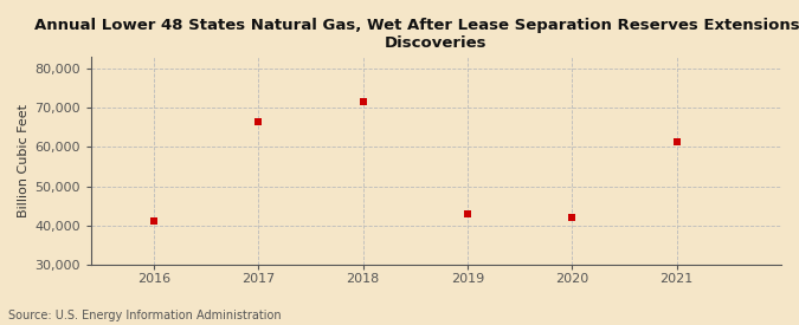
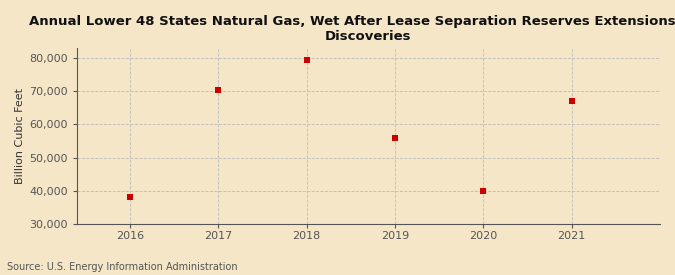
2016: 41,000 -> 38,000
2017: 66,500 -> 70,500
2018: 71,500 -> 79,500
2019: 43,000 -> 56,000
2020: 42,000 -> 40,000
2021: 61,500 -> 67,000
